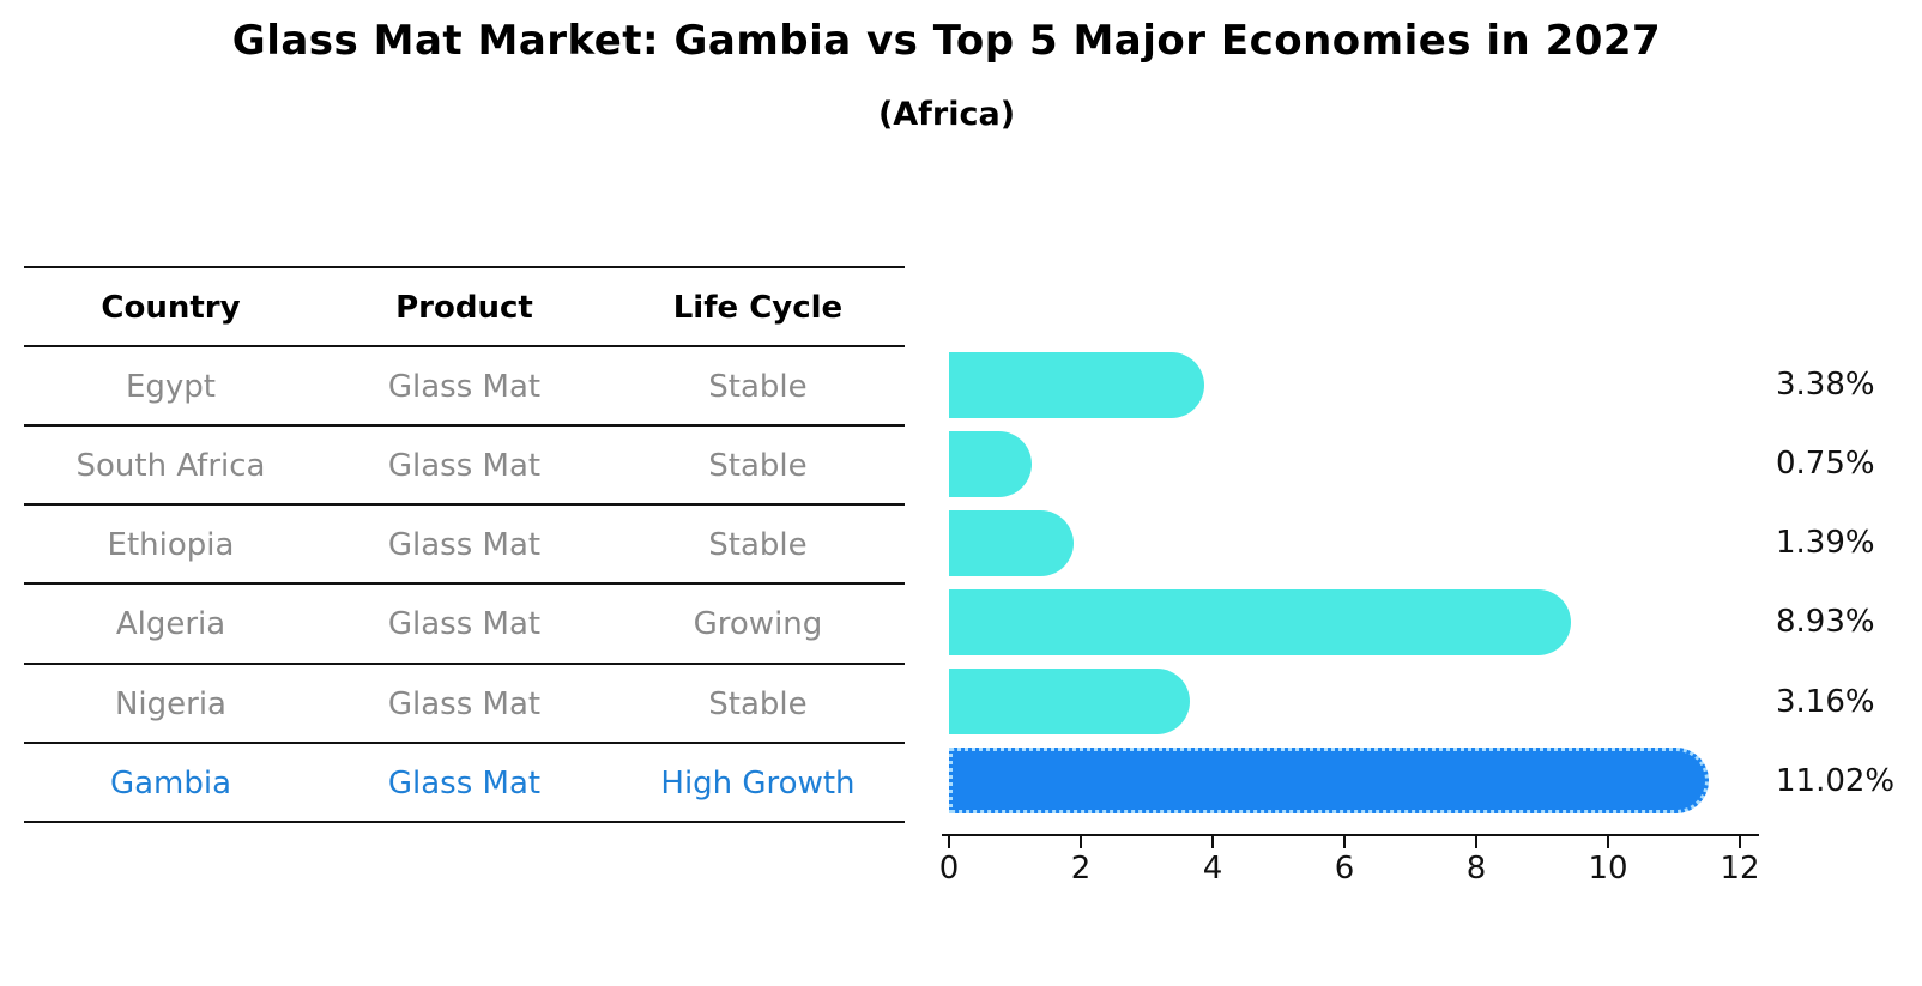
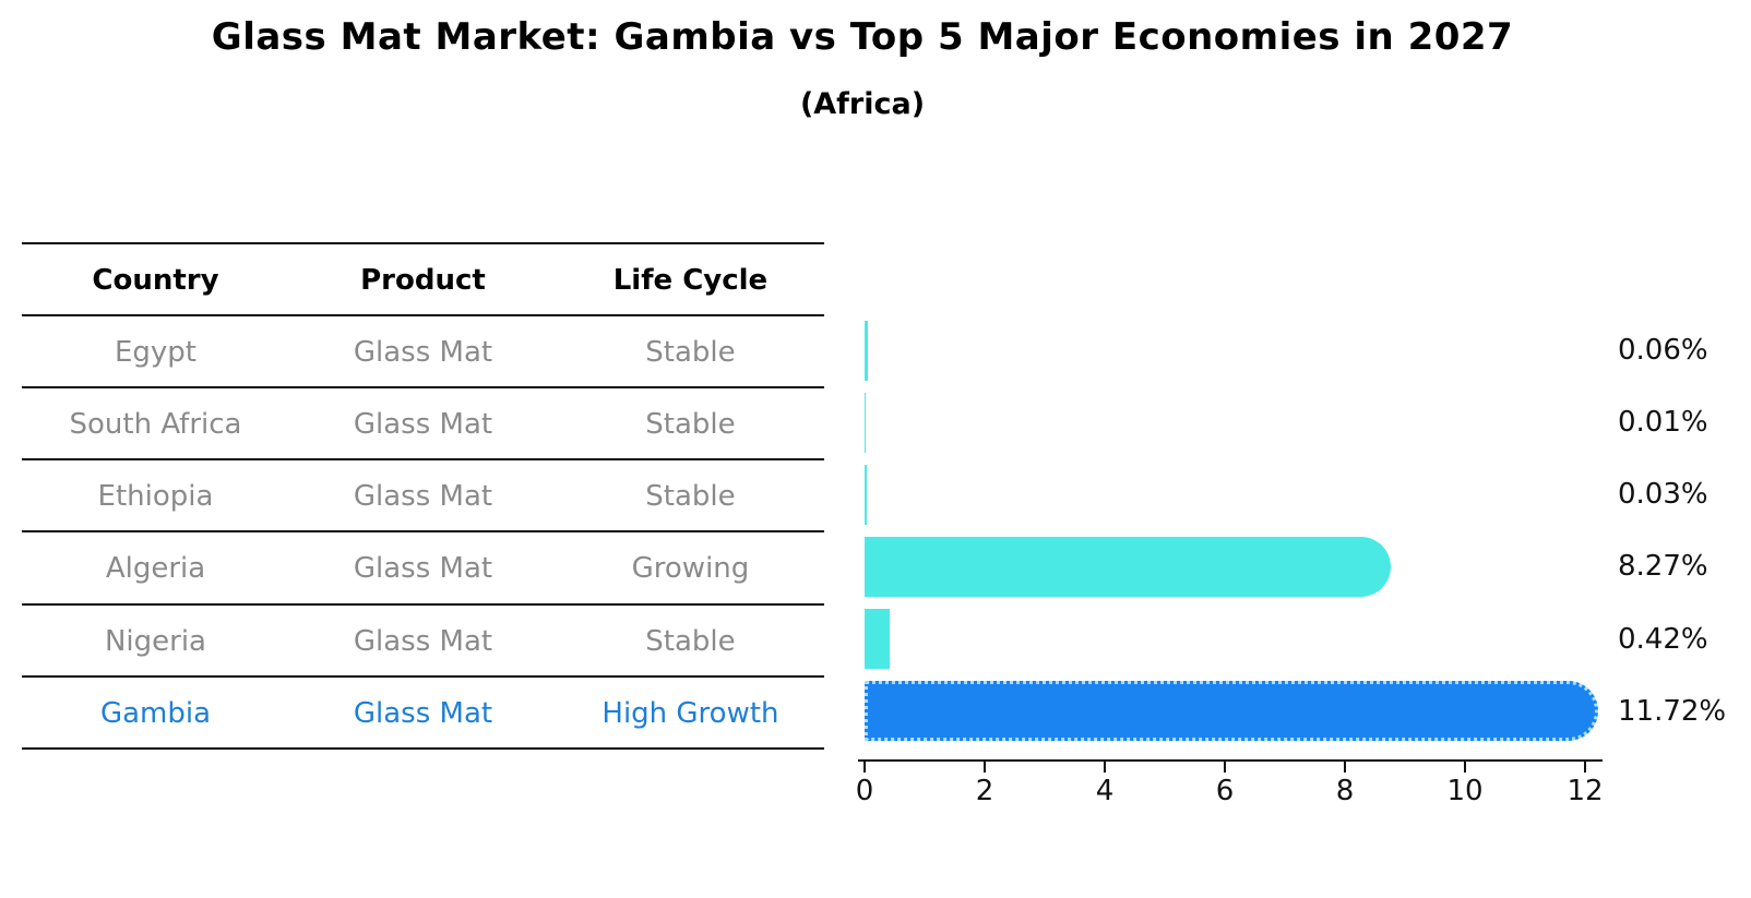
Egypt: 3.38% -> 0.06%
South Africa: 0.75% -> 0.01%
Ethiopia: 1.39% -> 0.03%
Algeria: 8.93% -> 8.27%
Nigeria: 3.16% -> 0.42%
Gambia: 11.02% -> 11.72%
